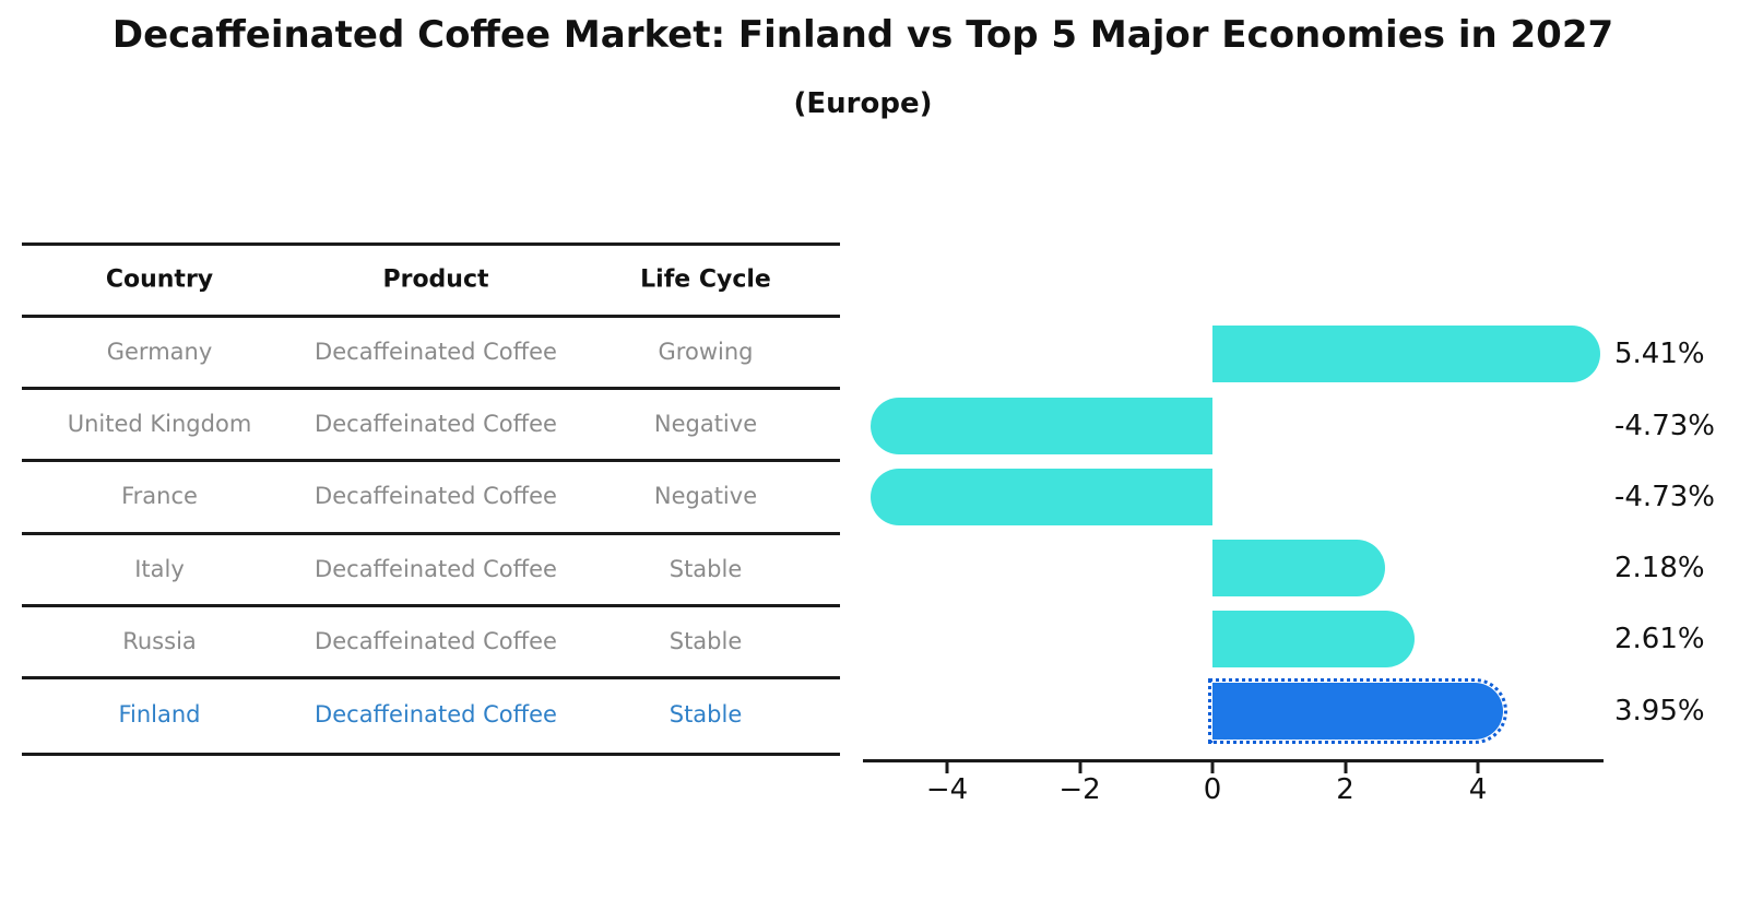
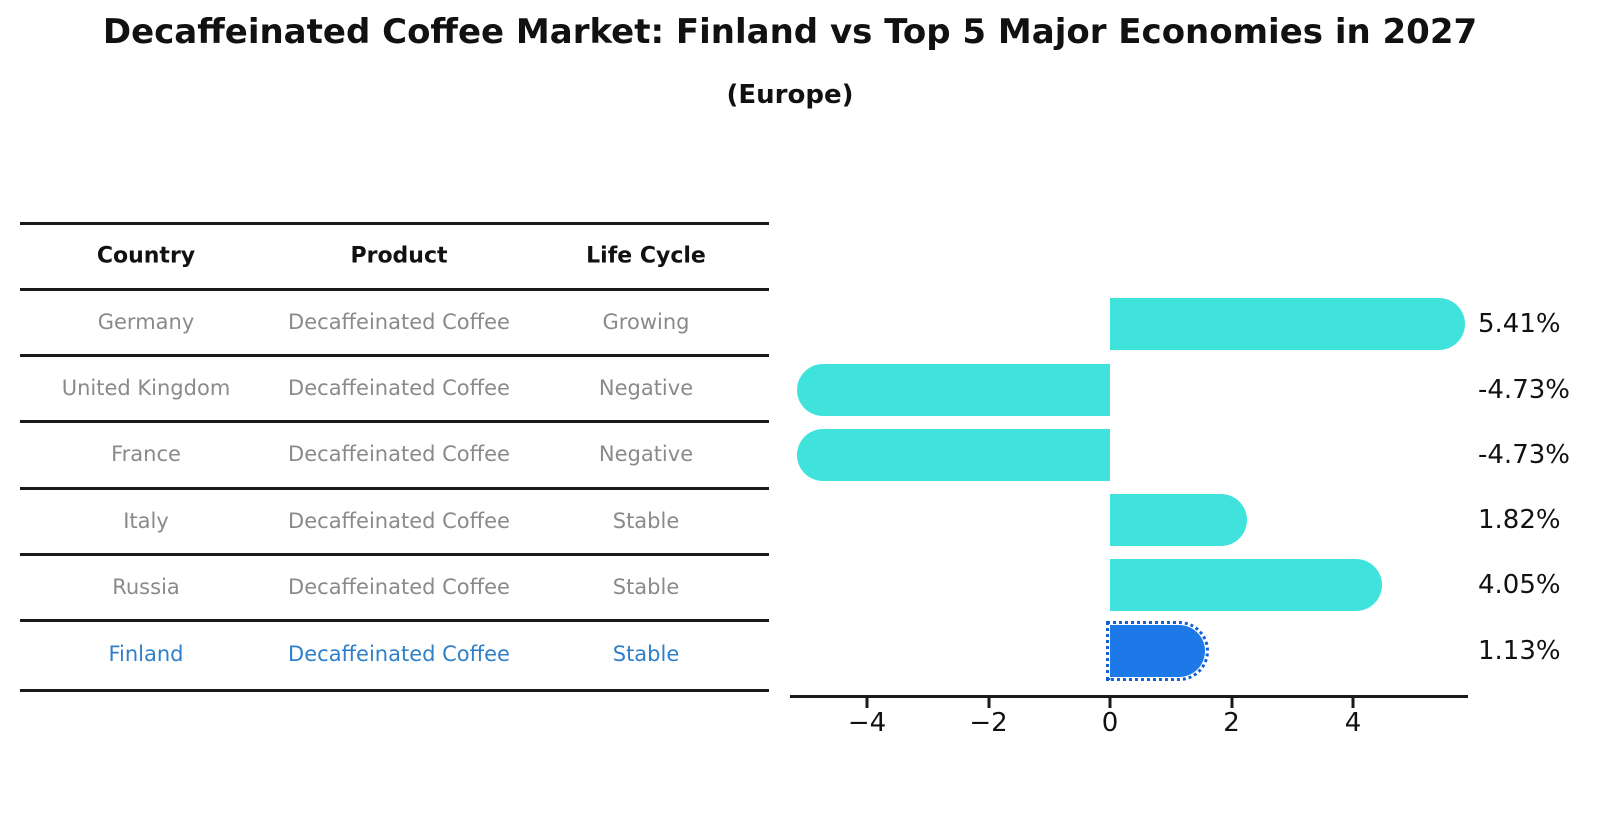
Italy: 2.18% -> 1.82%
Russia: 2.61% -> 4.05%
Finland: 3.95% -> 1.13%
